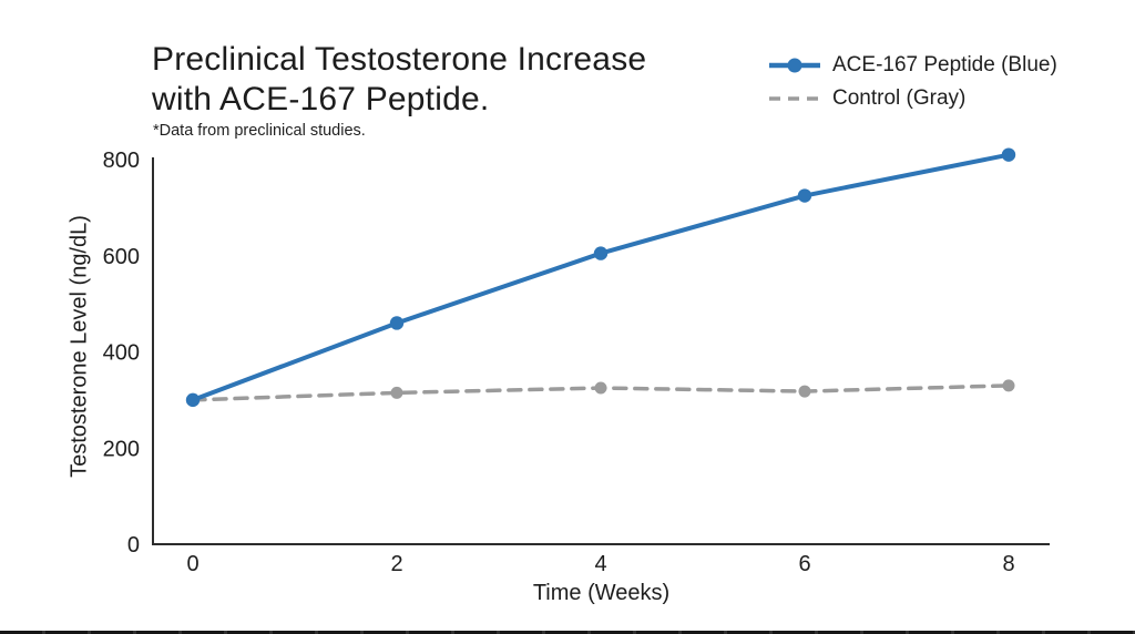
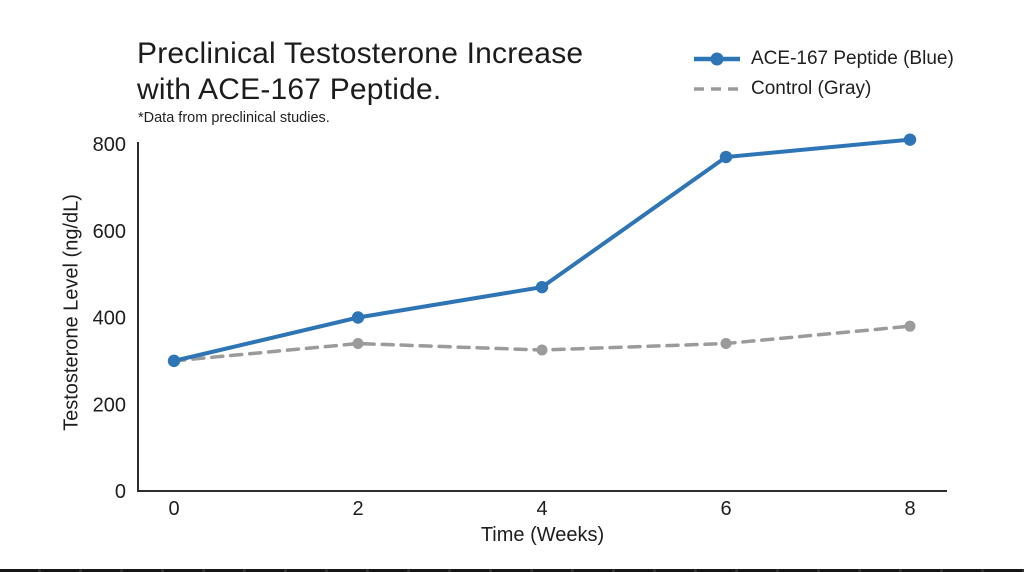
ACE-167 Peptide (Blue)/2: 460 -> 400
Control (Gray)/2: 320 -> 340
ACE-167 Peptide (Blue)/4: 600 -> 470
ACE-167 Peptide (Blue)/6: 720 -> 770
Control (Gray)/6: 320 -> 340
Control (Gray)/8: 330 -> 380
